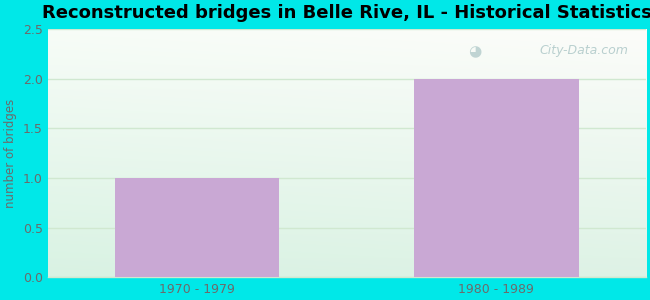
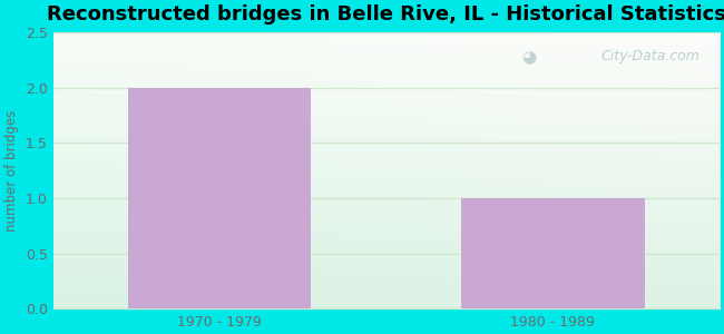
1970 - 1979: 1 -> 2
1980 - 1989: 2 -> 1
